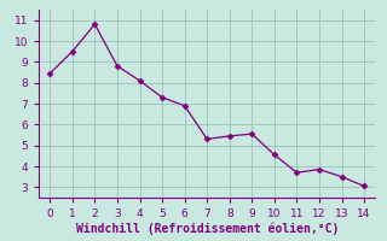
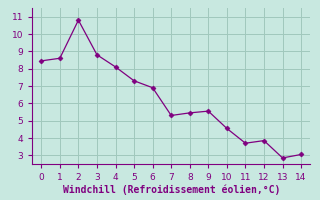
1: 9.5 -> 8.6
13: 3.5 -> 2.9
